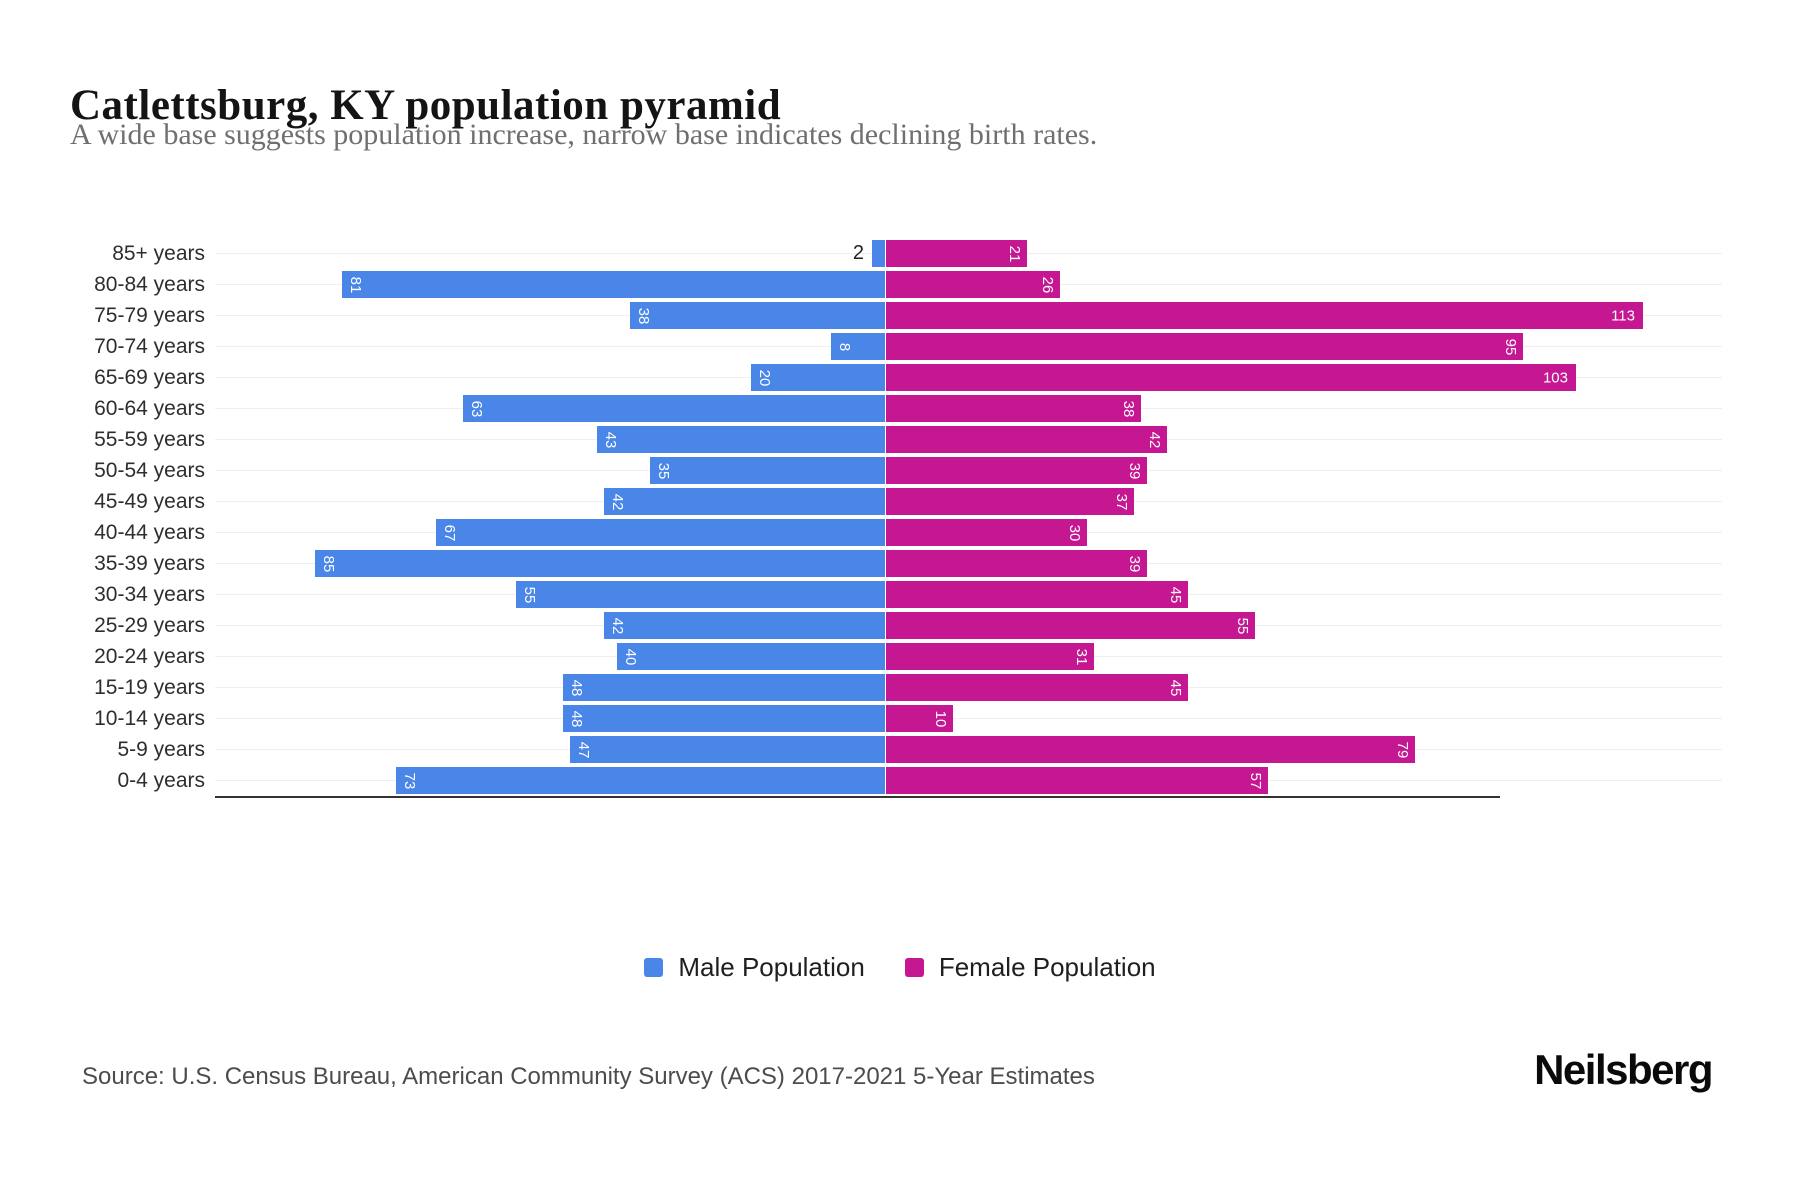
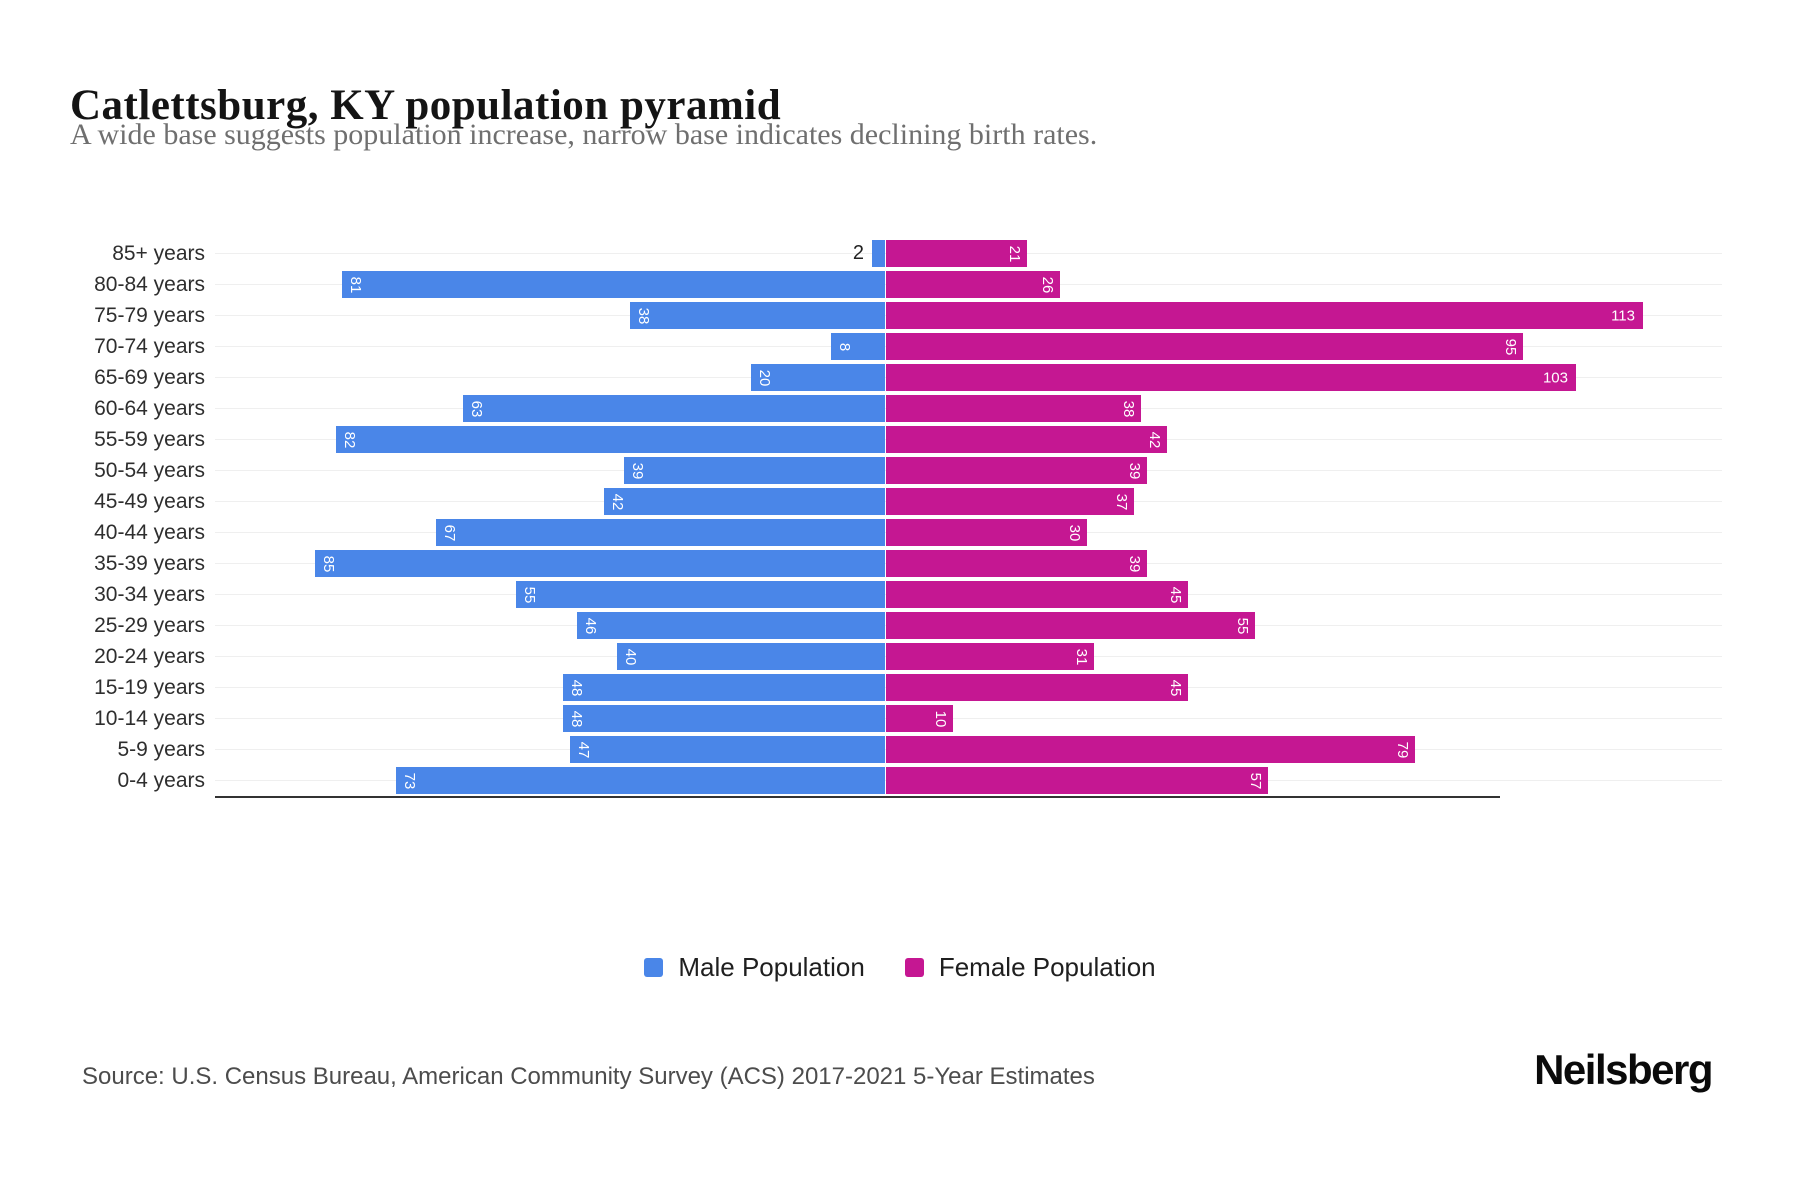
Male Population/55-59 years: 43 -> 82
Male Population/50-54 years: 35 -> 39
Male Population/25-29 years: 42 -> 46
